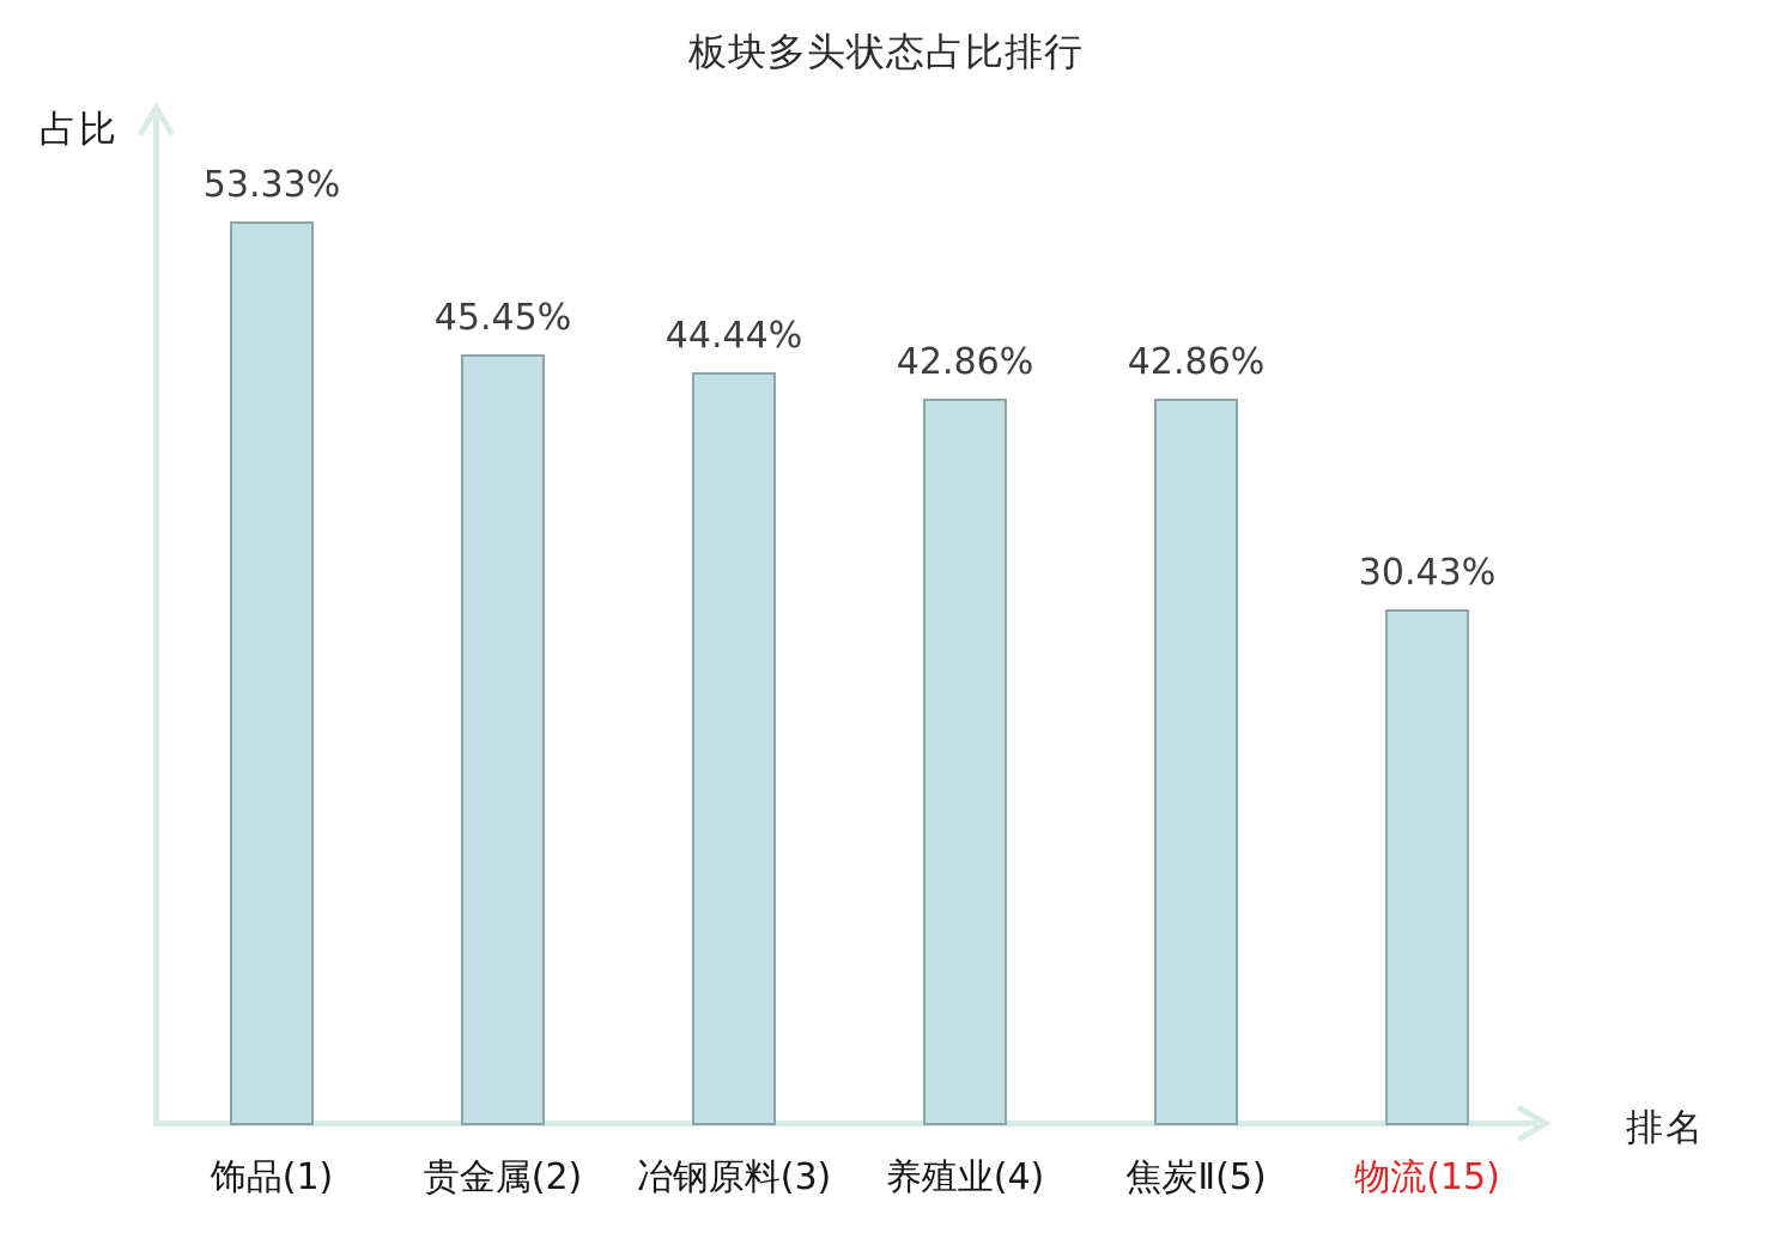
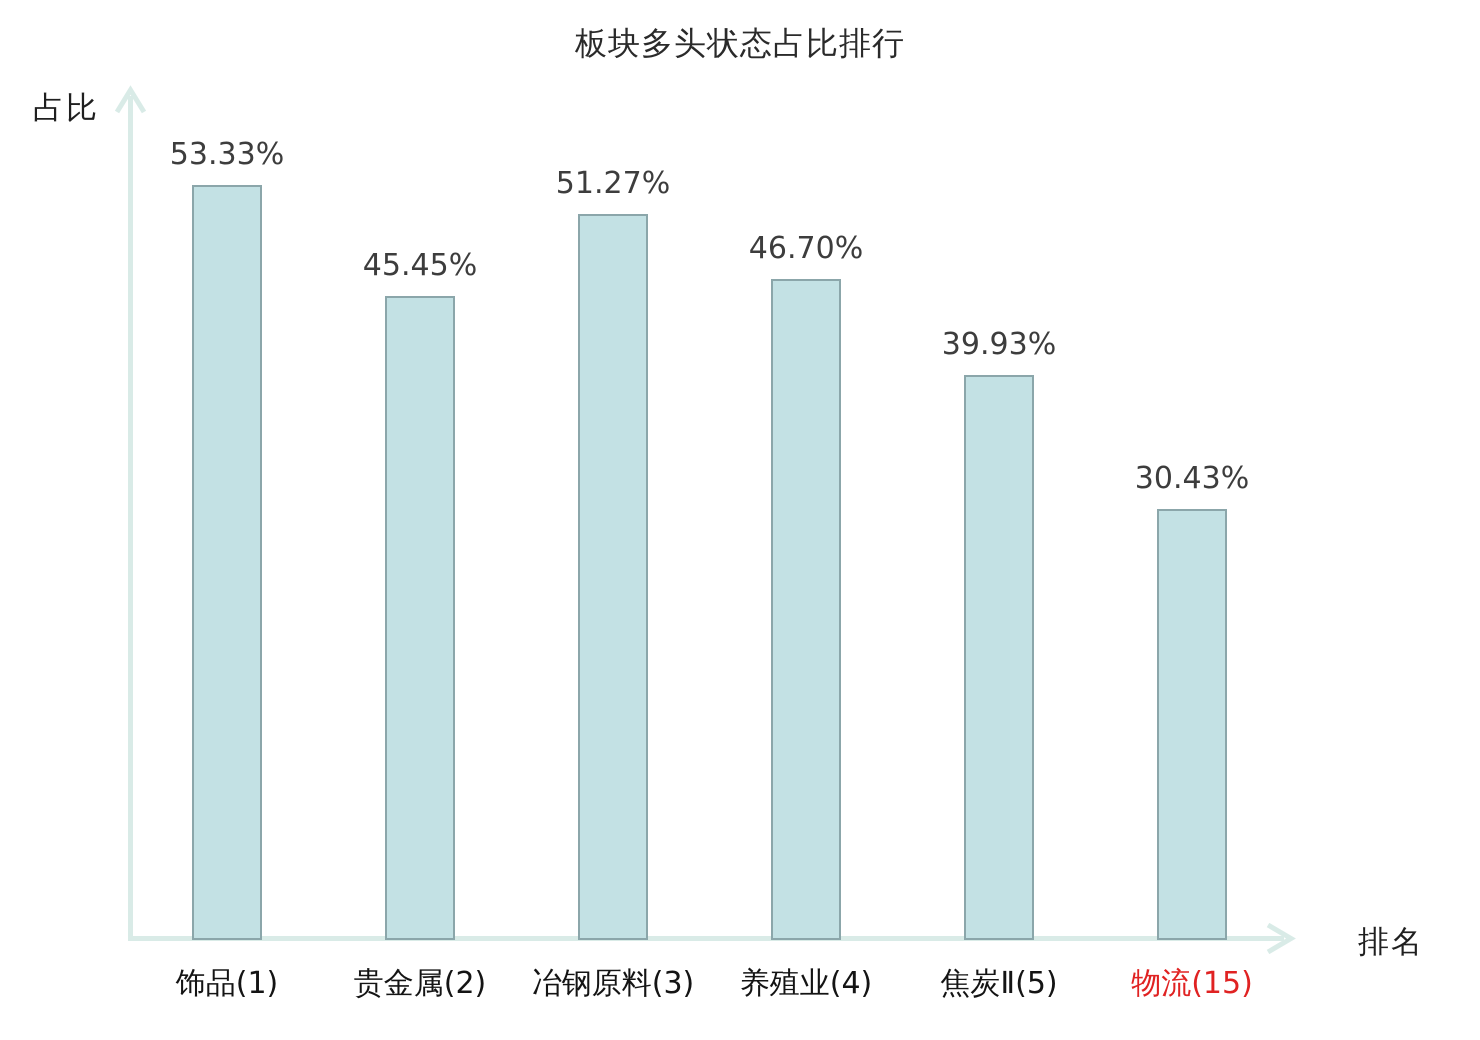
冶钢原料(3): 44.44% -> 51.27%
养殖业(4): 42.86% -> 46.70%
焦炭Ⅱ(5): 42.86% -> 39.93%
